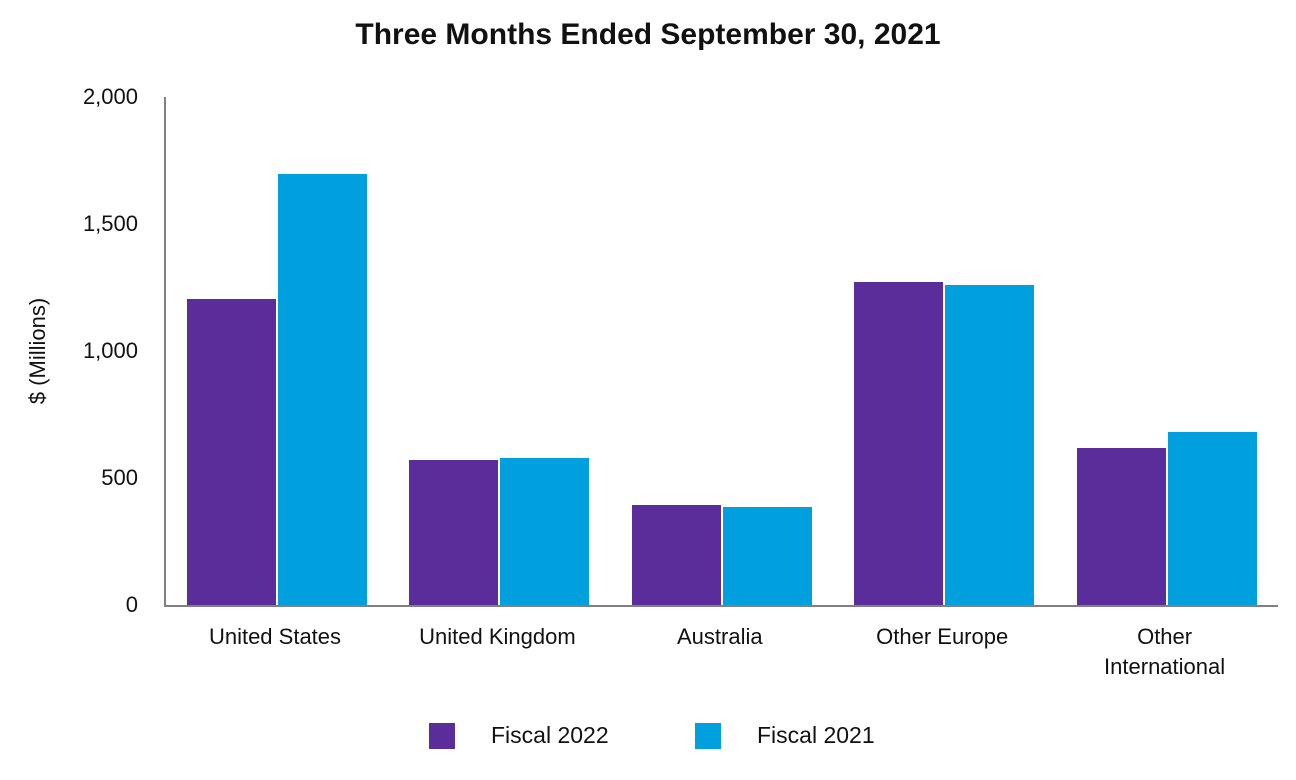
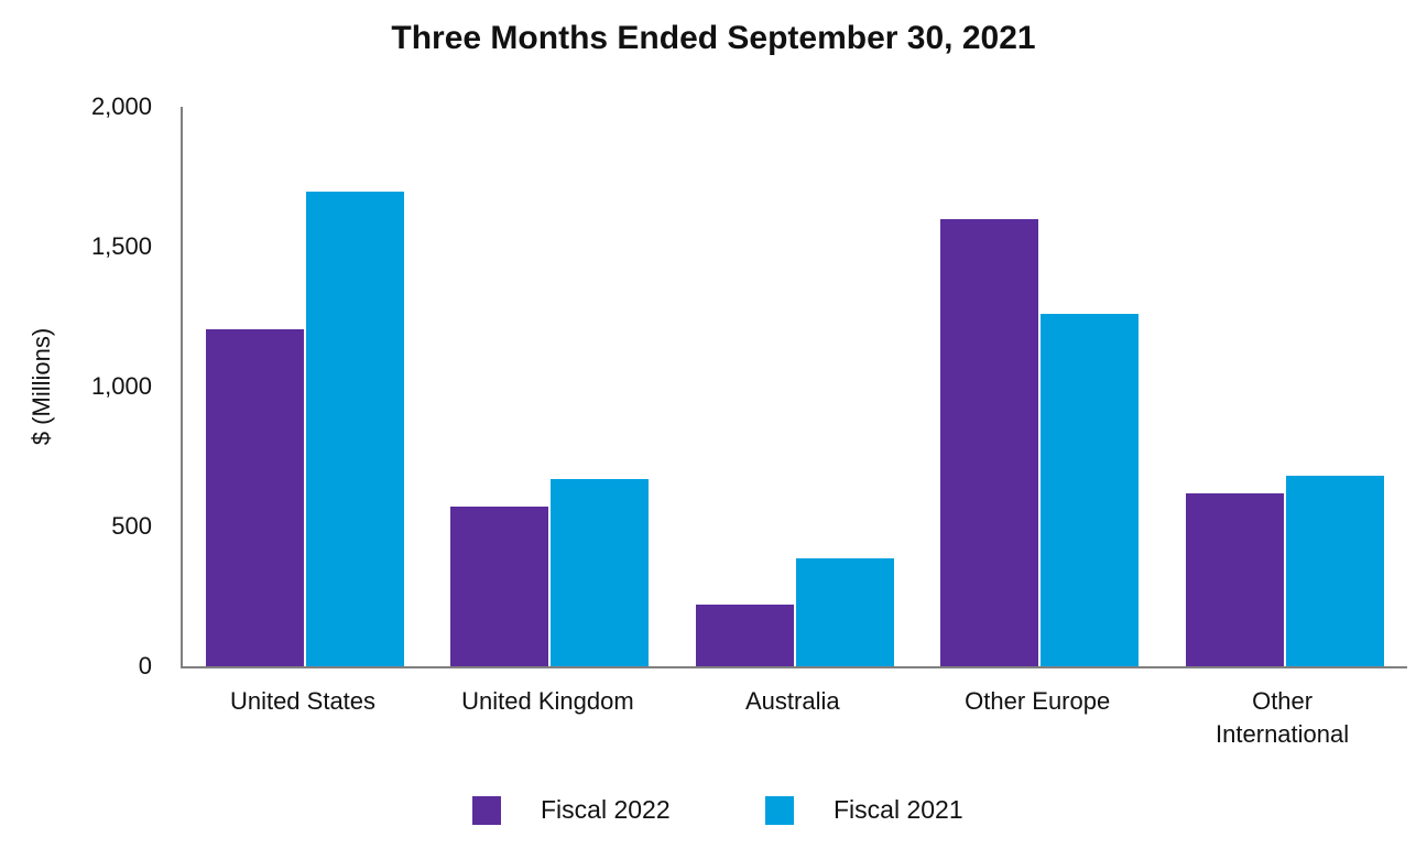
Fiscal 2021/United Kingdom: 580 -> 670
Fiscal 2022/Australia: 400 -> 220
Fiscal 2022/Other Europe: 1270 -> 1600
